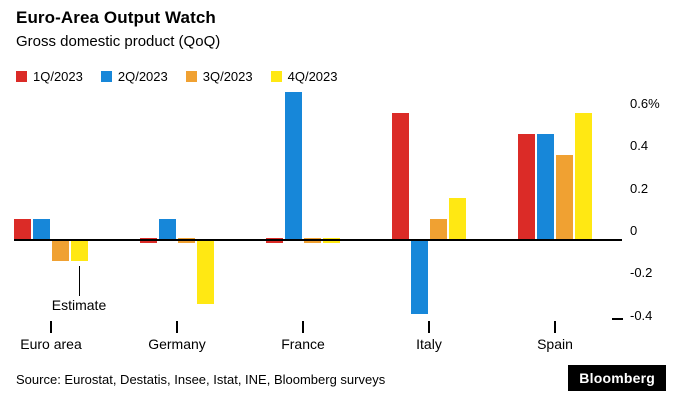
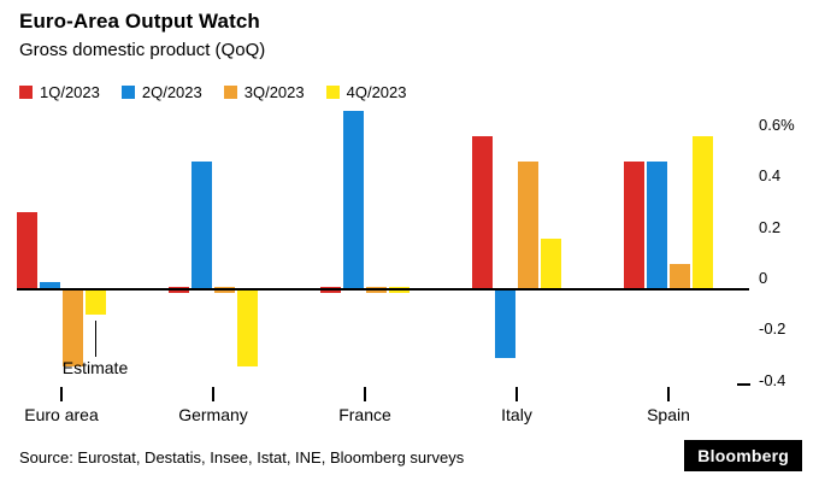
1Q/2023/Euro area: 0.1% -> 0.3%
2Q/2023/Euro area: 0.10% -> 0.03%
3Q/2023/Euro area: -0.1% -> -0.3%
2Q/2023/Germany: 0.10% -> 0.50%
2Q/2023/Italy: -0.35% -> -0.27%
3Q/2023/Italy: 0.1% -> 0.5%
3Q/2023/Spain: 0.4% -> 0.1%
